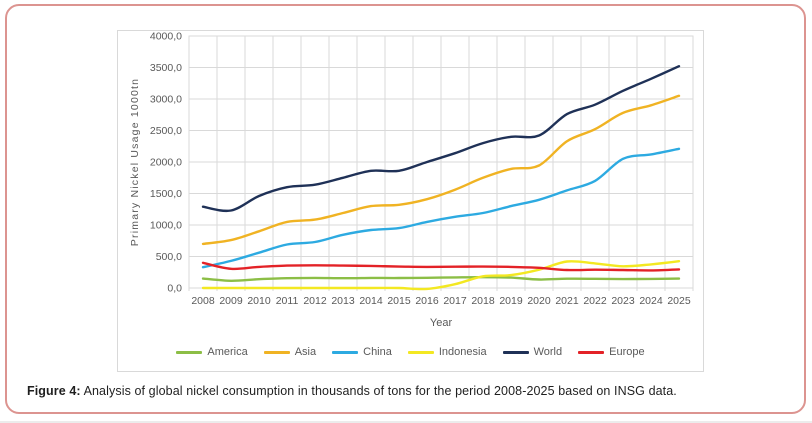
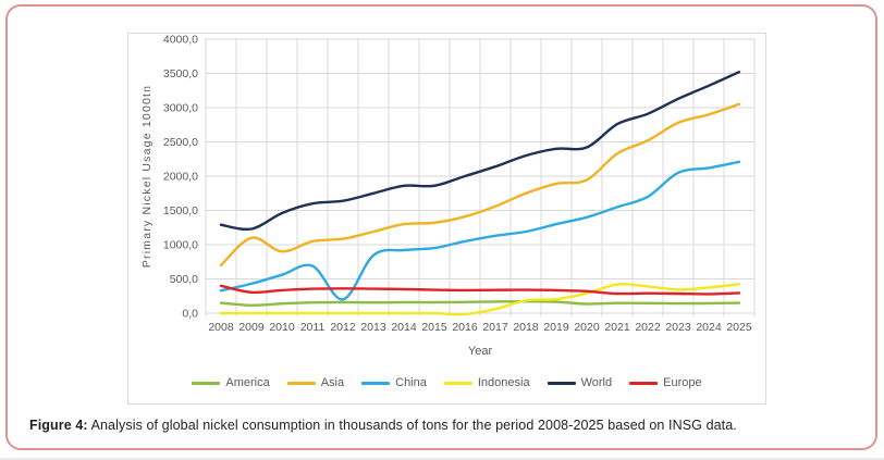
Asia/2009: 800 -> 1100
China/2012: 700 -> 200
